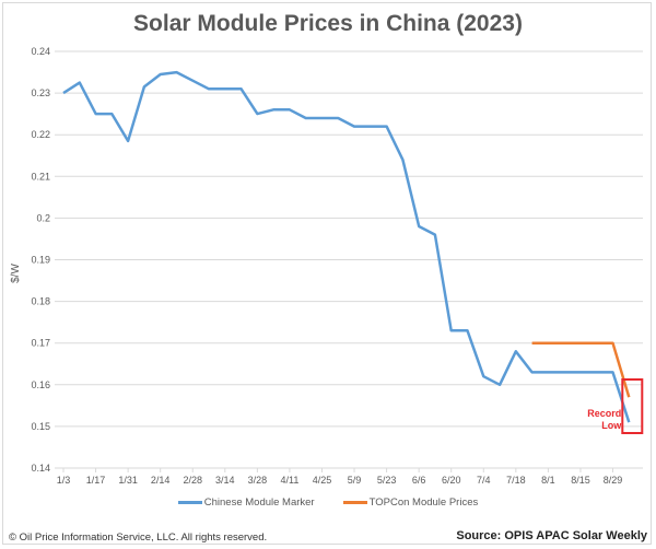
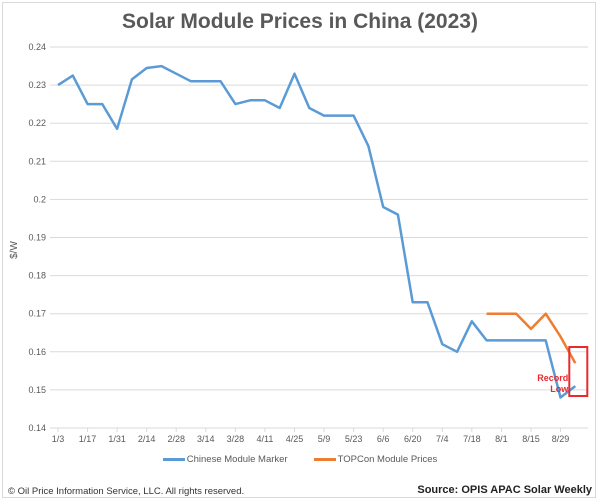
Chinese Module Marker/4/25: 0.224 -> 0.233
TOPCon Module Prices/8/15: 0.170 -> 0.166
Chinese Module Marker/8/29: 0.163 -> 0.148
TOPCon Module Prices/8/29: 0.170 -> 0.164
